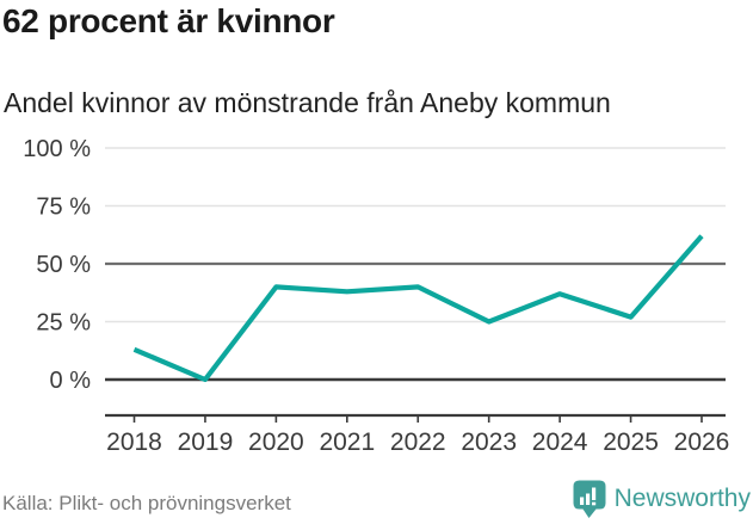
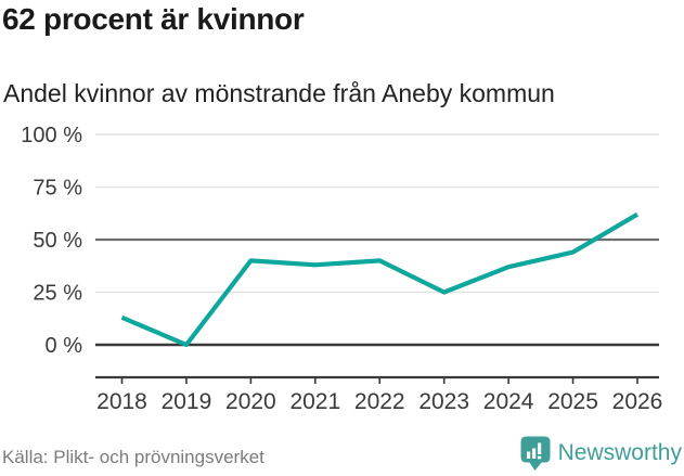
2025: 27% -> 44%
